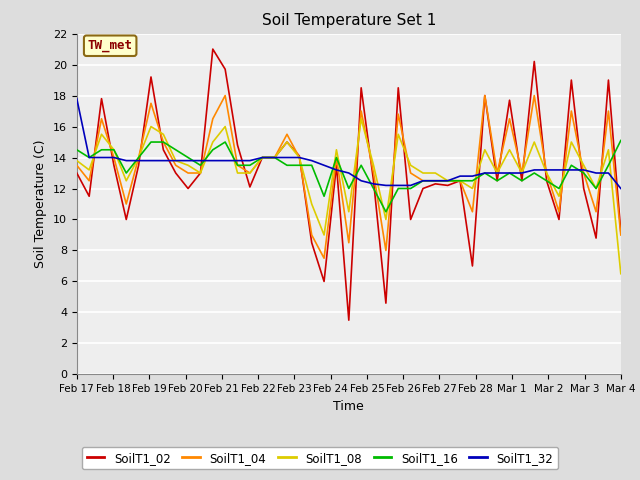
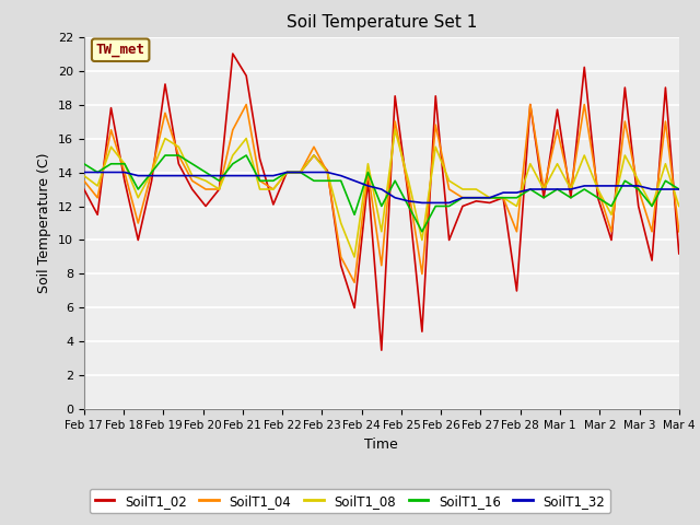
SoilT1_32/Feb 17: 17.8 -> 14.0
SoilT1_04/Mar 4: 9.0 -> 10.5
SoilT1_08/Mar 4: 6.5 -> 12.0
SoilT1_16/Mar 4: 15.1 -> 13.0
SoilT1_32/Mar 4: 12.0 -> 13.0
